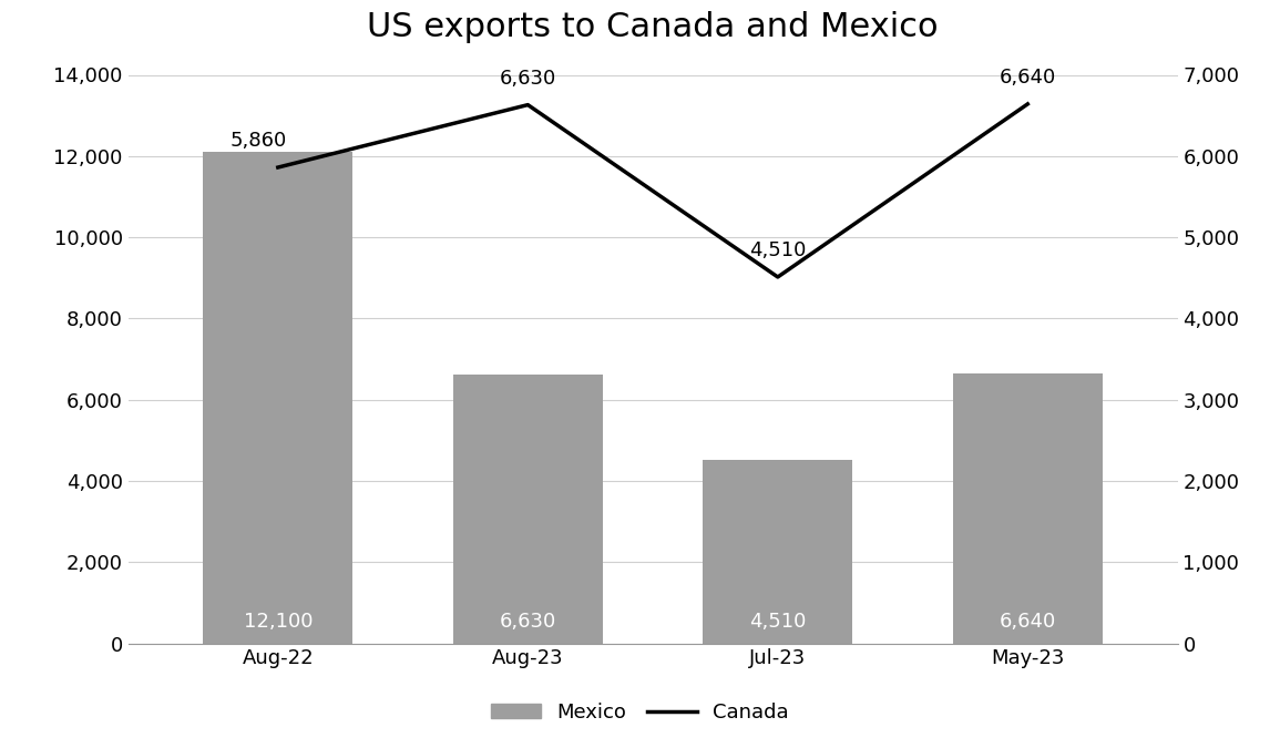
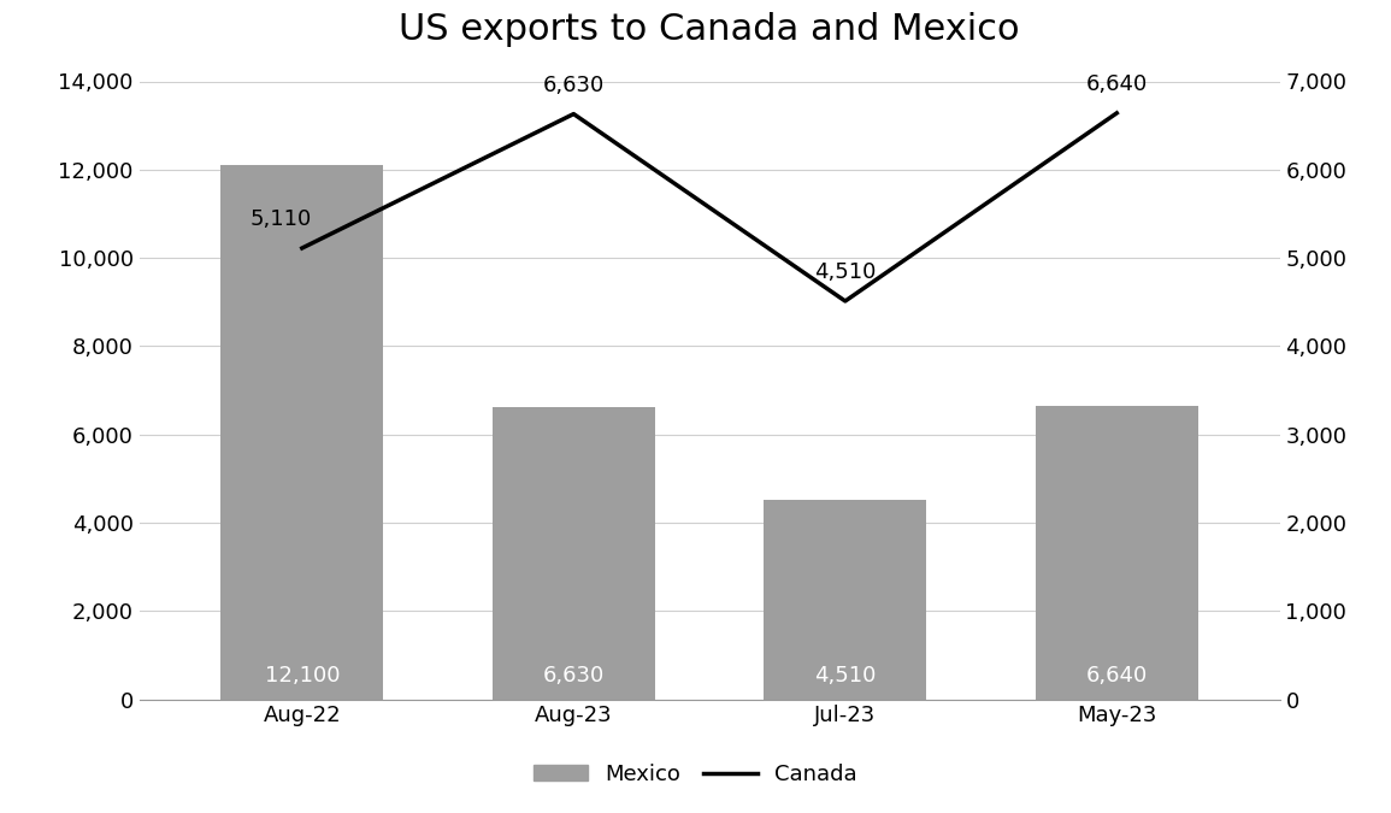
Canada/Aug-22: 5,860 -> 5,110
